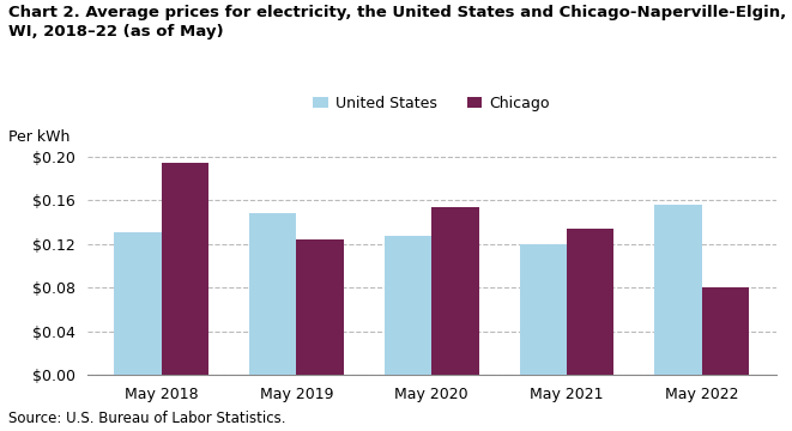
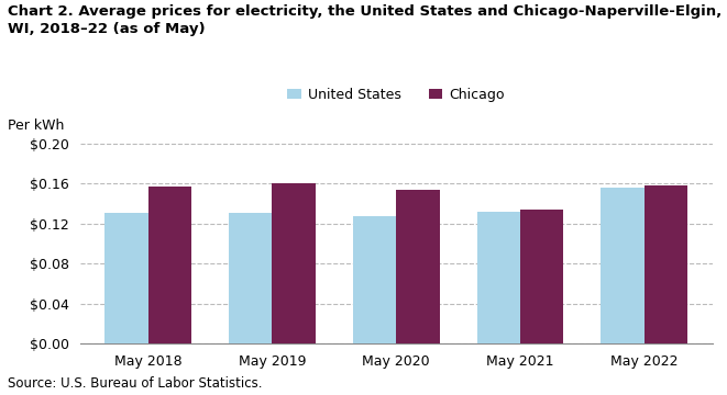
Chicago/May 2018: $0.194 -> $0.157
United States/May 2019: $0.148 -> $0.130
Chicago/May 2019: $0.124 -> $0.160
United States/May 2021: $0.120 -> $0.132
Chicago/May 2022: $0.080 -> $0.158
